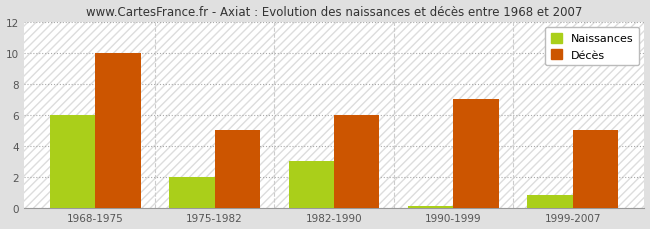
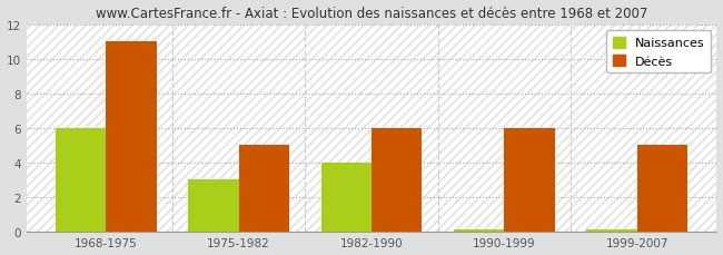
Décès/1968-1975: 10 -> 11
Naissances/1975-1982: 2.0 -> 3.0
Naissances/1982-1990: 3.0 -> 4.0
Décès/1990-1999: 7 -> 6
Naissances/1999-2007: 0.8 -> 0.1
